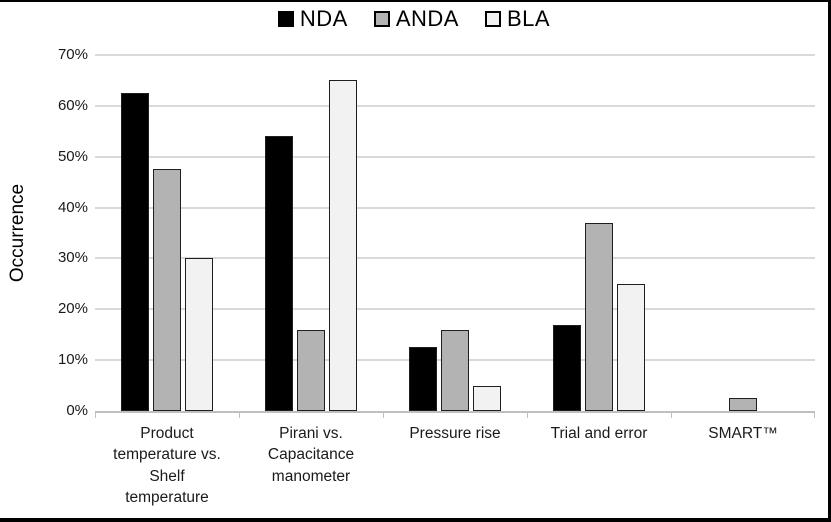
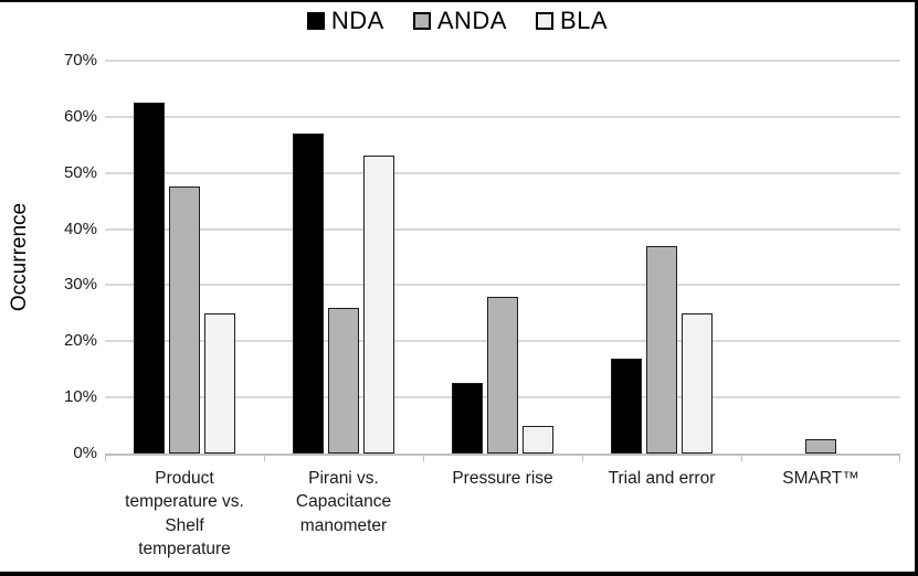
BLA/Product temperature vs. Shelf temperature: 30% -> 25%
NDA/Pirani vs. Capacitance manometer: 54% -> 57%
ANDA/Pirani vs. Capacitance manometer: 16% -> 26%
BLA/Pirani vs. Capacitance manometer: 65% -> 53%
ANDA/Pressure rise: 16% -> 28%
